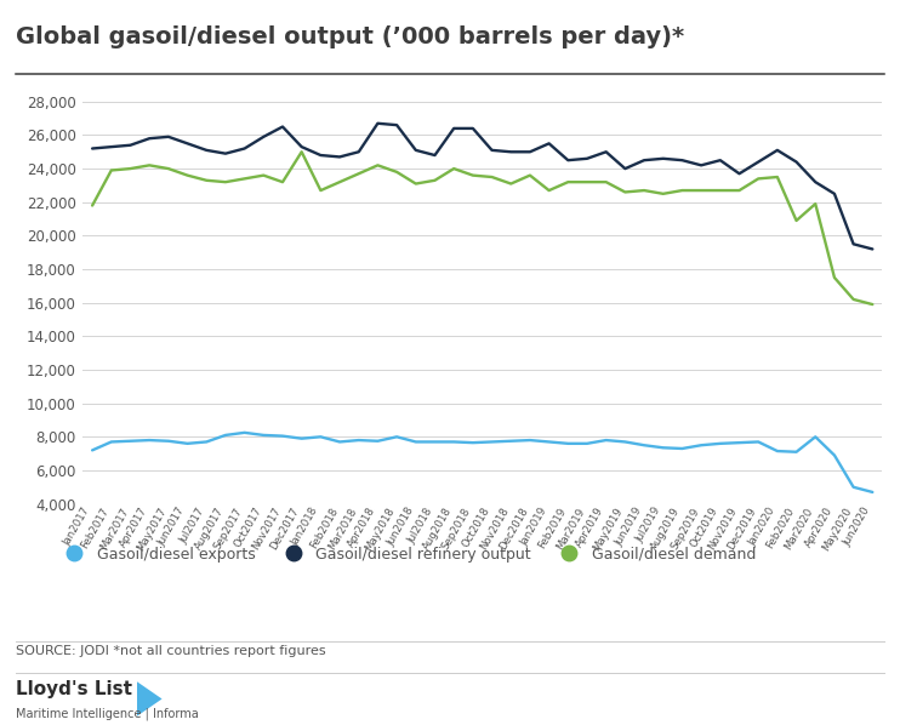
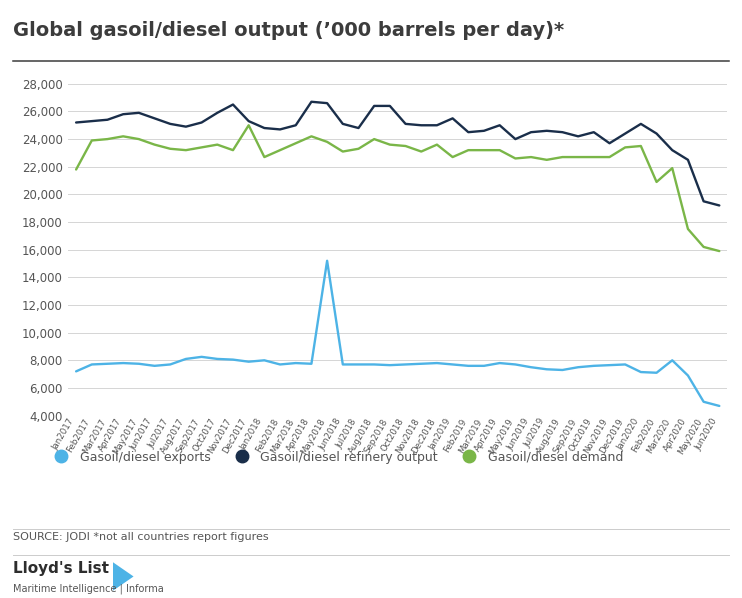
Gasoil/diesel exports/May2018: 8,000 -> 15,200
